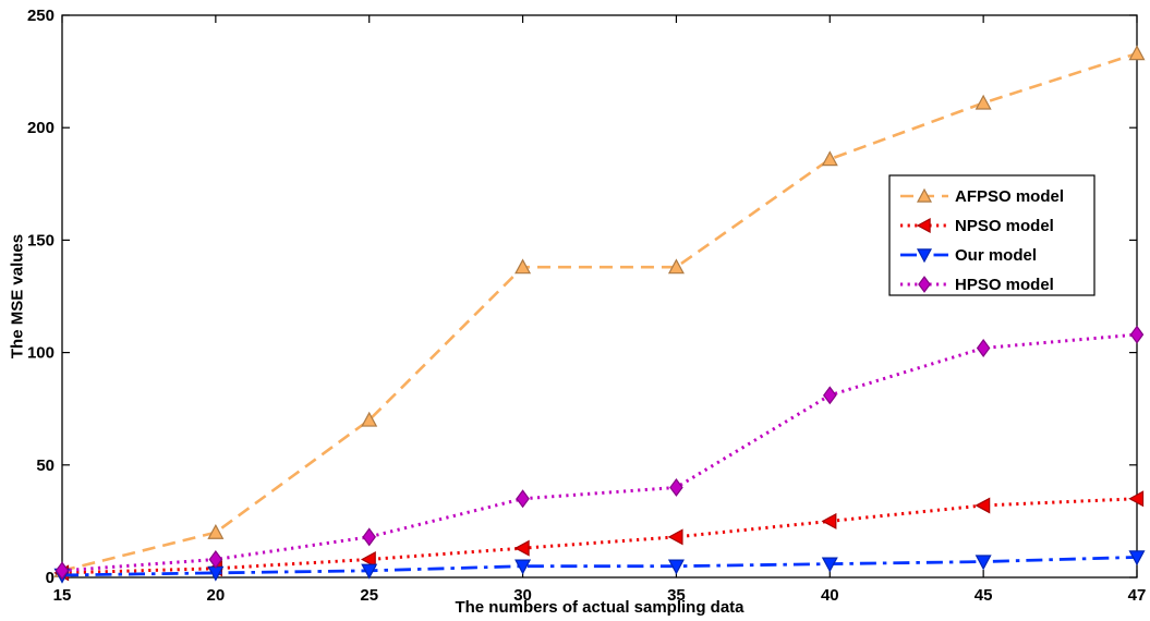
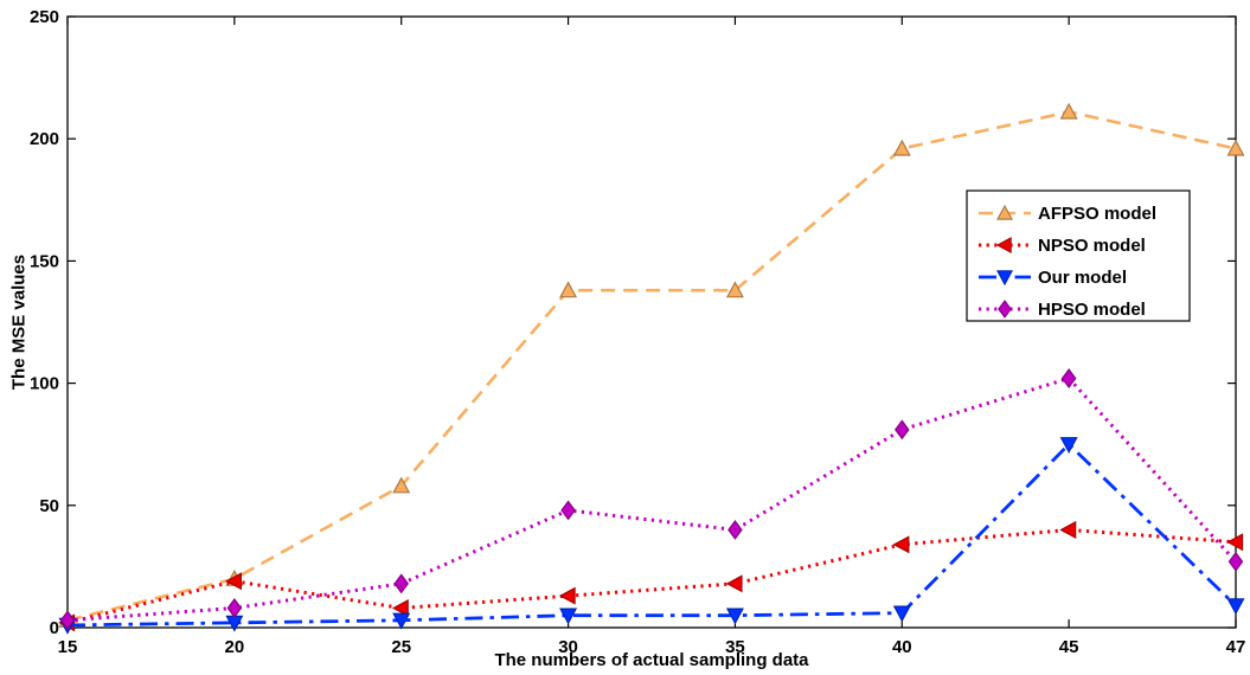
NPSO model/20: 4 -> 19
AFPSO model/25: 70 -> 58
HPSO model/30: 35 -> 48
AFPSO model/40: 186 -> 196
NPSO model/40: 25 -> 34
NPSO model/45: 32 -> 40
Our model/45: 7 -> 75
AFPSO model/47: 233 -> 196
HPSO model/47: 108 -> 27
